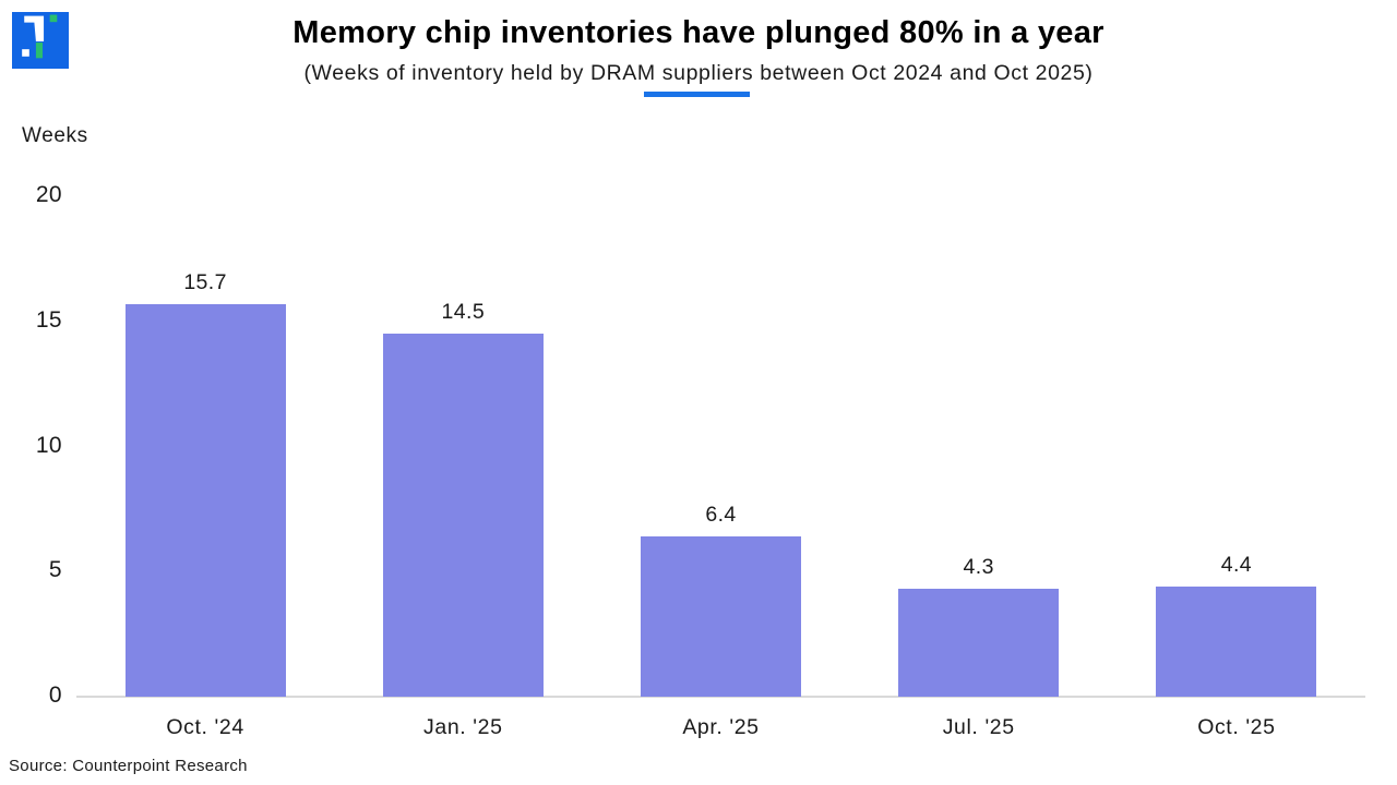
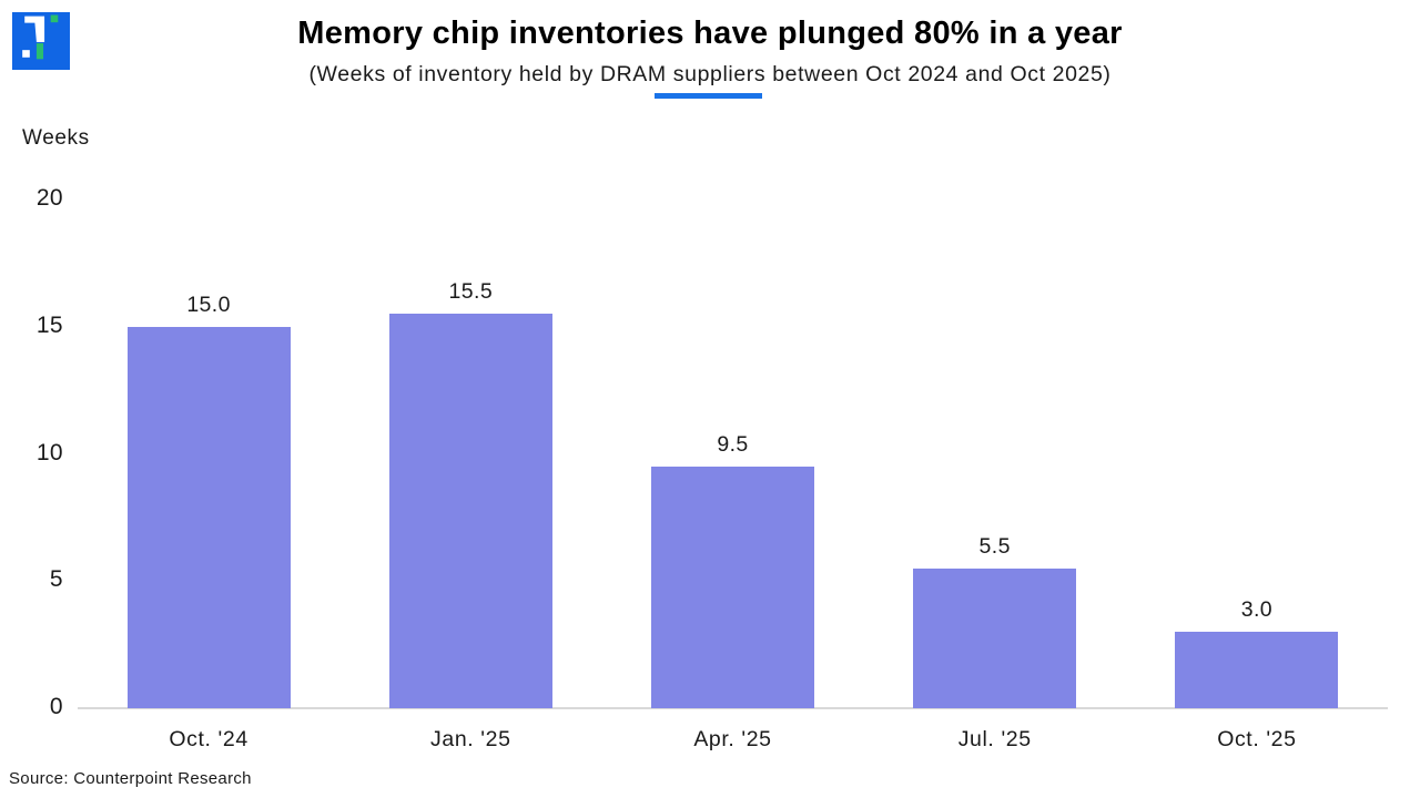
Oct. '24: 15.7 -> 15.0
Jan. '25: 14.5 -> 15.5
Apr. '25: 6.4 -> 9.5
Jul. '25: 4.3 -> 5.5
Oct. '25: 4.4 -> 3.0
